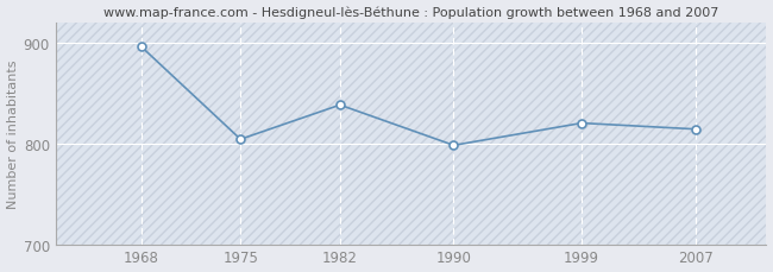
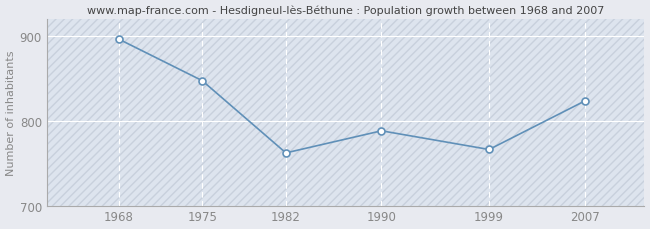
1975: 804 -> 847
1982: 838 -> 762
1990: 798 -> 788
1999: 820 -> 766
2007: 814 -> 823
